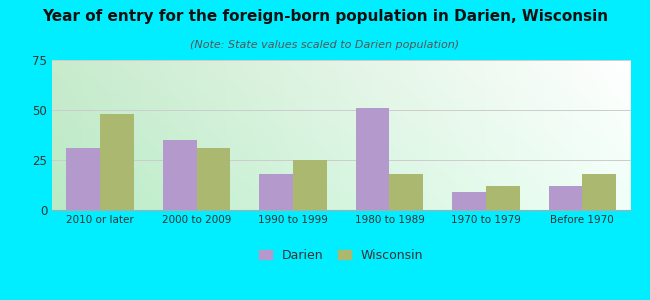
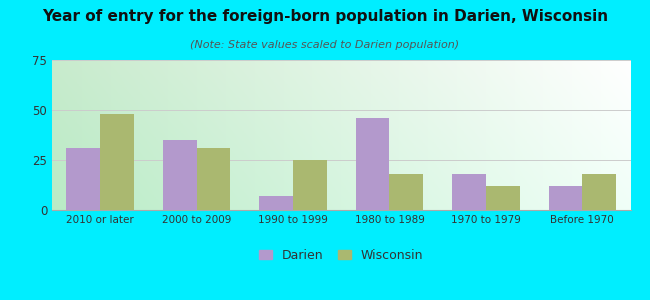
Darien/1990 to 1999: 18 -> 7
Darien/1980 to 1989: 51 -> 46
Darien/1970 to 1979: 9 -> 18
